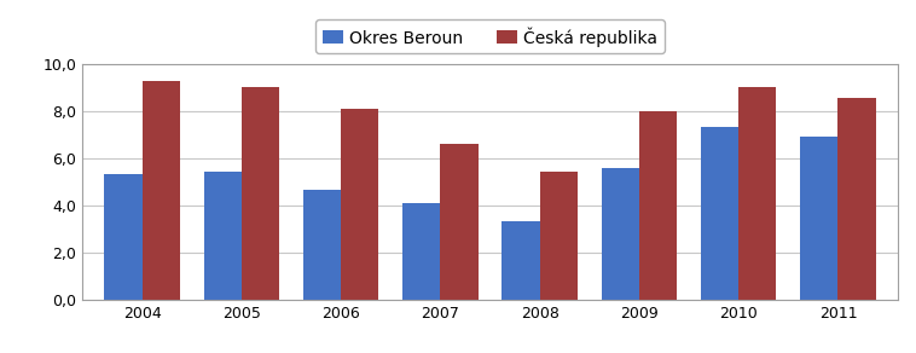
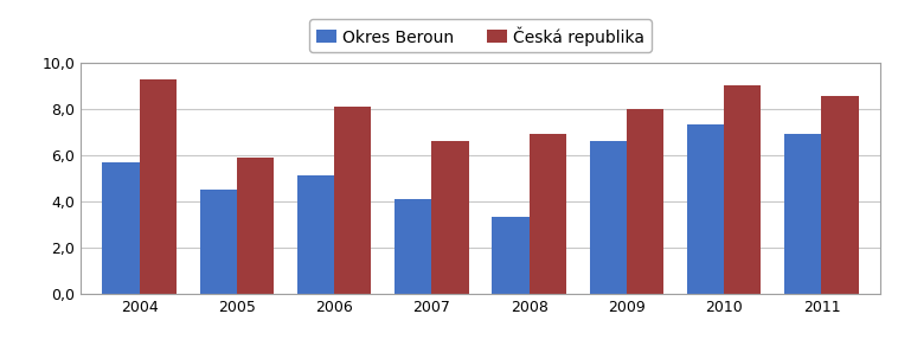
Okres Beroun/2004: 5,3 -> 5,7
Okres Beroun/2005: 5,5 -> 4,5
Česká republika/2005: 9,0 -> 5,9
Okres Beroun/2006: 4,7 -> 5,1
Česká republika/2008: 5,5 -> 6,9
Okres Beroun/2009: 5,6 -> 6,6
